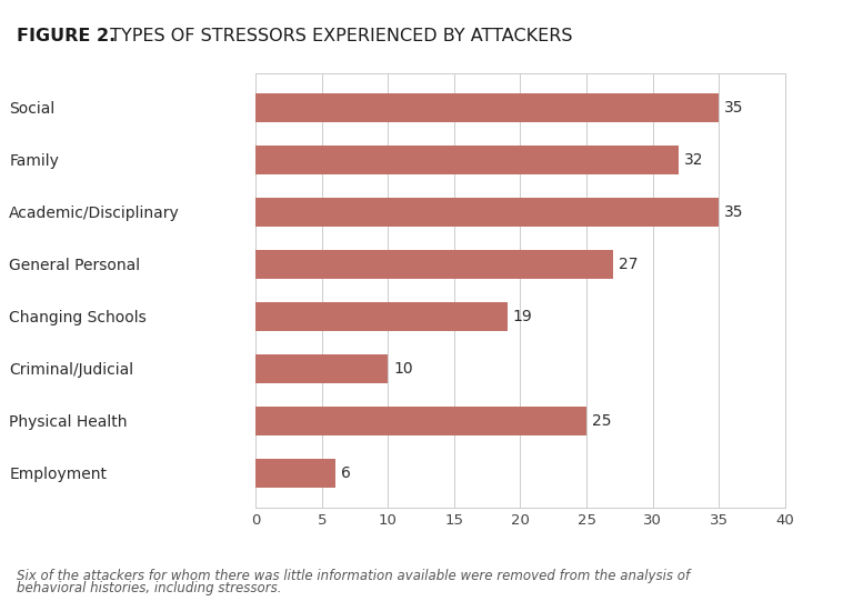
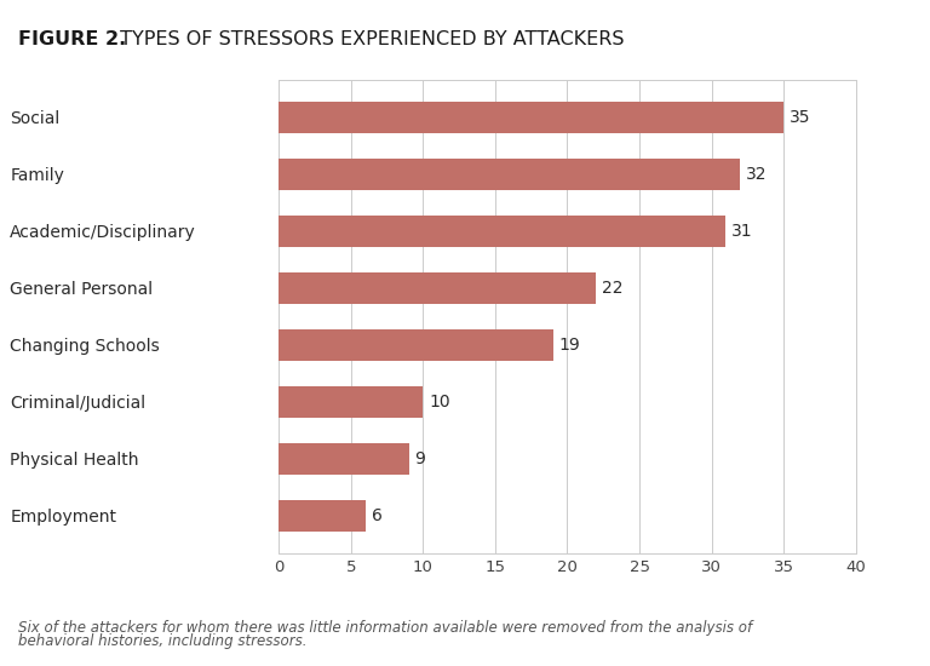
Academic/Disciplinary: 35 -> 31
General Personal: 27 -> 22
Physical Health: 25 -> 9
